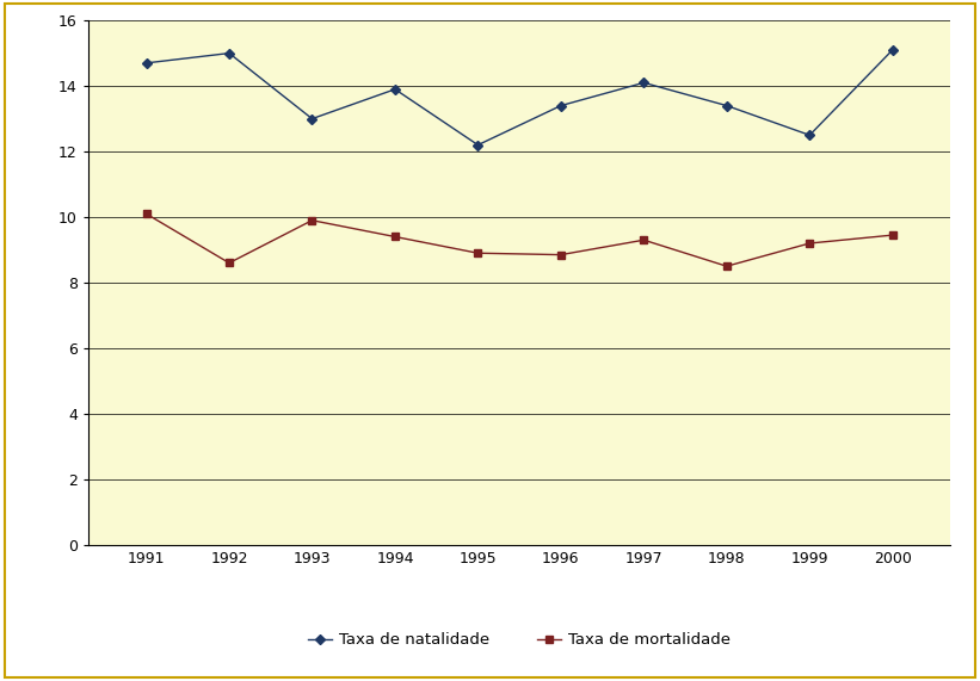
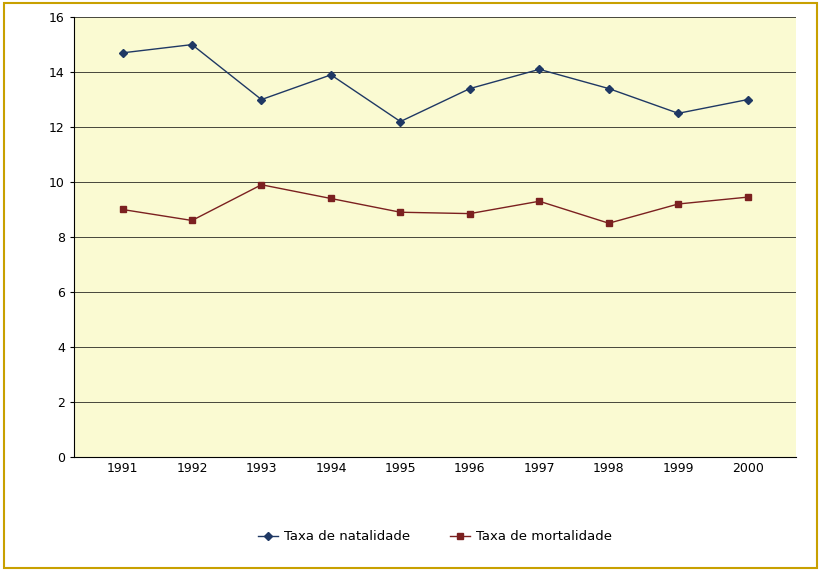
Taxa de mortalidade/1991: 10.10 -> 9.00
Taxa de natalidade/2000: 15.1 -> 13.0
